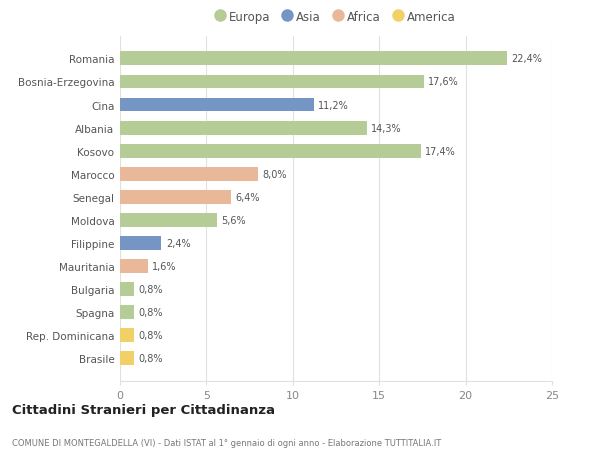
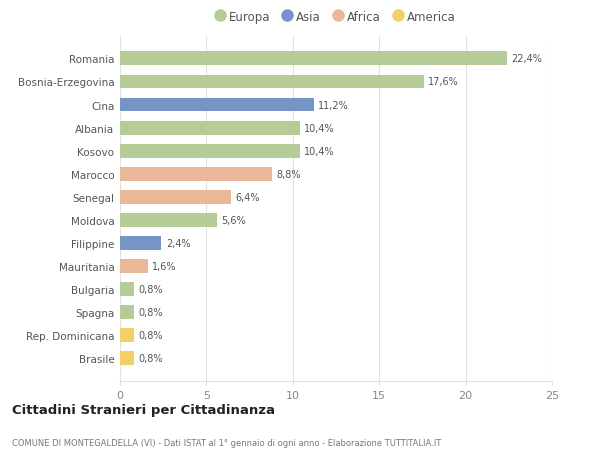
Albania: 14,3% -> 10,4%
Kosovo: 17,4% -> 10,4%
Marocco: 8,0% -> 8,8%
